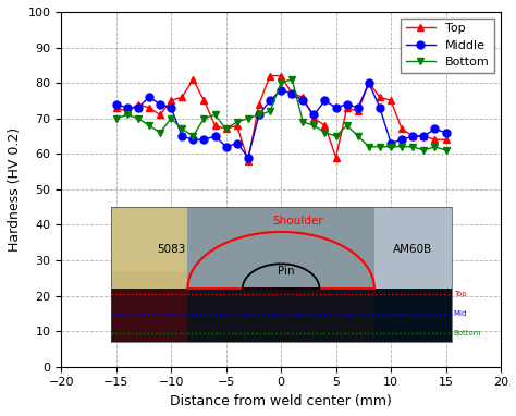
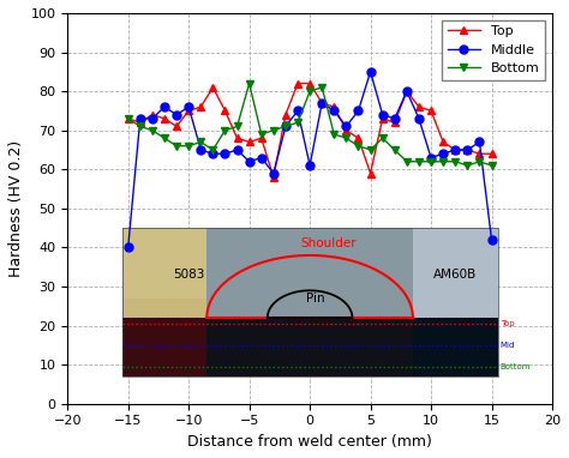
Middle/−15: 74 -> 40
Bottom/−15: 70 -> 73
Middle/−10: 73 -> 76
Bottom/−10: 70 -> 66
Bottom/−5: 67 -> 82
Middle/0: 78 -> 61
Middle/5: 73 -> 85
Middle/15: 66 -> 42
